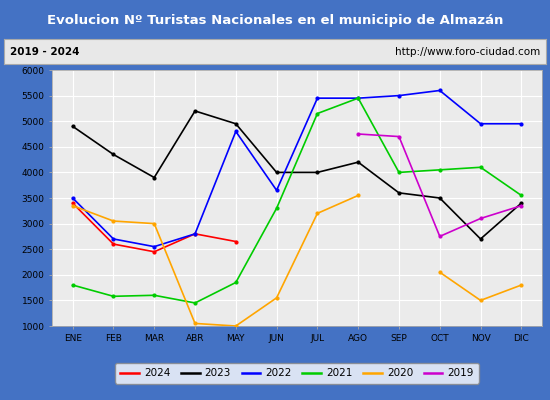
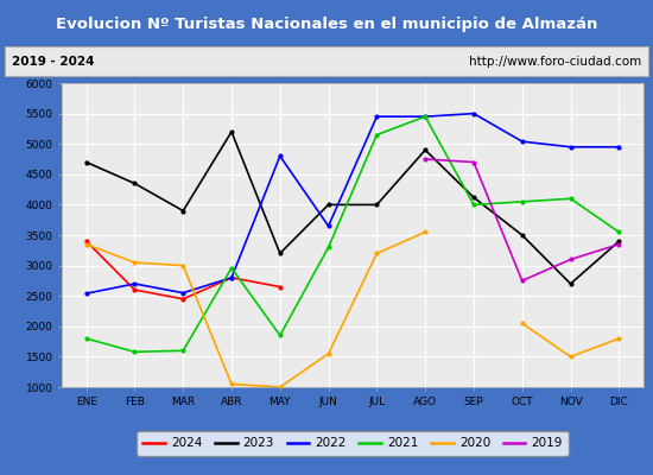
2023/ENE: 4900 -> 4700
2022/ENE: 3500 -> 2540
2021/ABR: 1450 -> 2960
2023/MAY: 4950 -> 3200
2023/AGO: 4200 -> 4900
2023/SEP: 3600 -> 4120
2022/OCT: 5600 -> 5040
